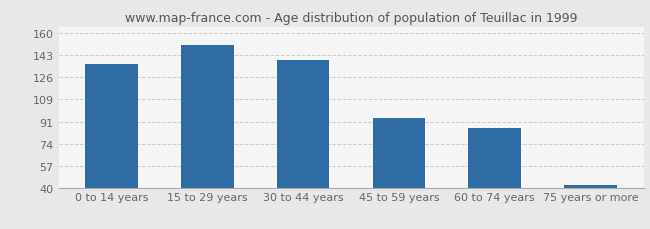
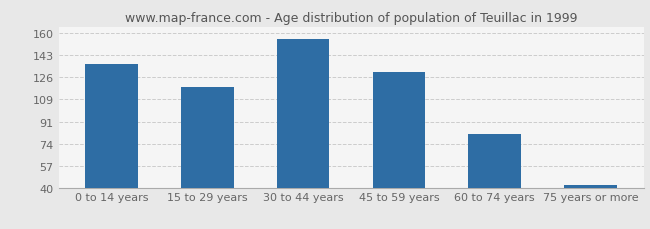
15 to 29 years: 151 -> 118
30 to 44 years: 139 -> 155
45 to 59 years: 94 -> 130
60 to 74 years: 86 -> 82
